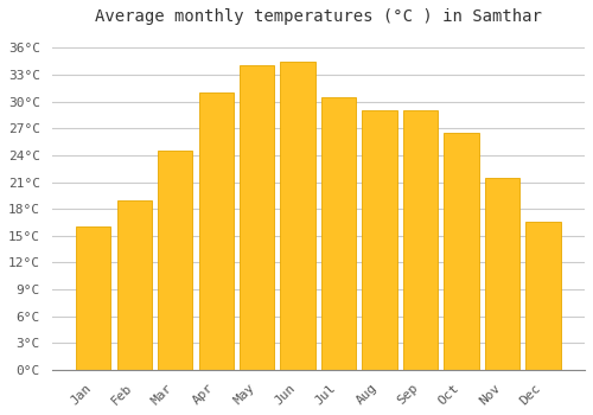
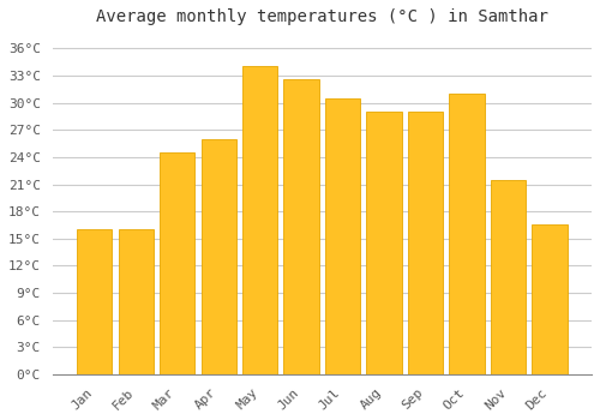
Feb: 19.0°C -> 16.0°C
Apr: 31.0°C -> 26.0°C
Jun: 34.5°C -> 32.6°C
Oct: 26.5°C -> 31.0°C
